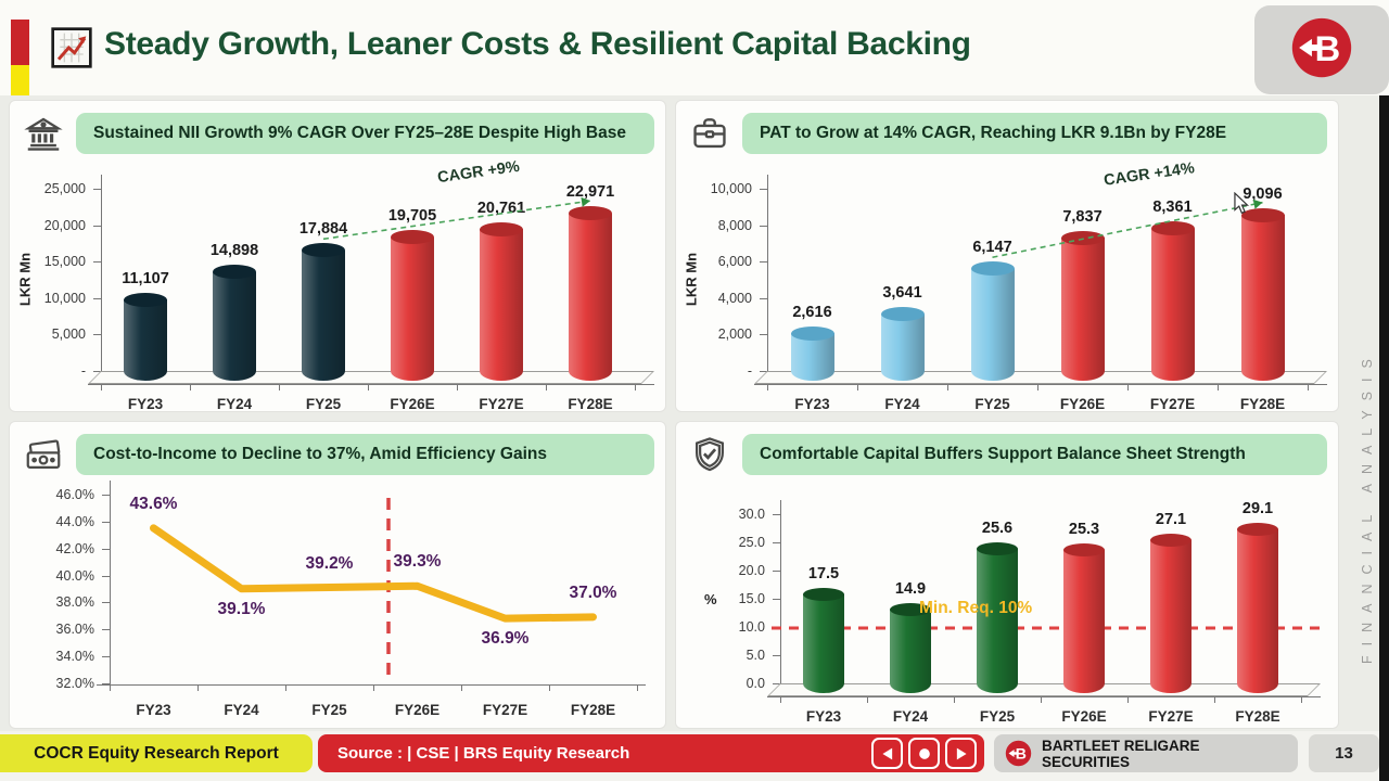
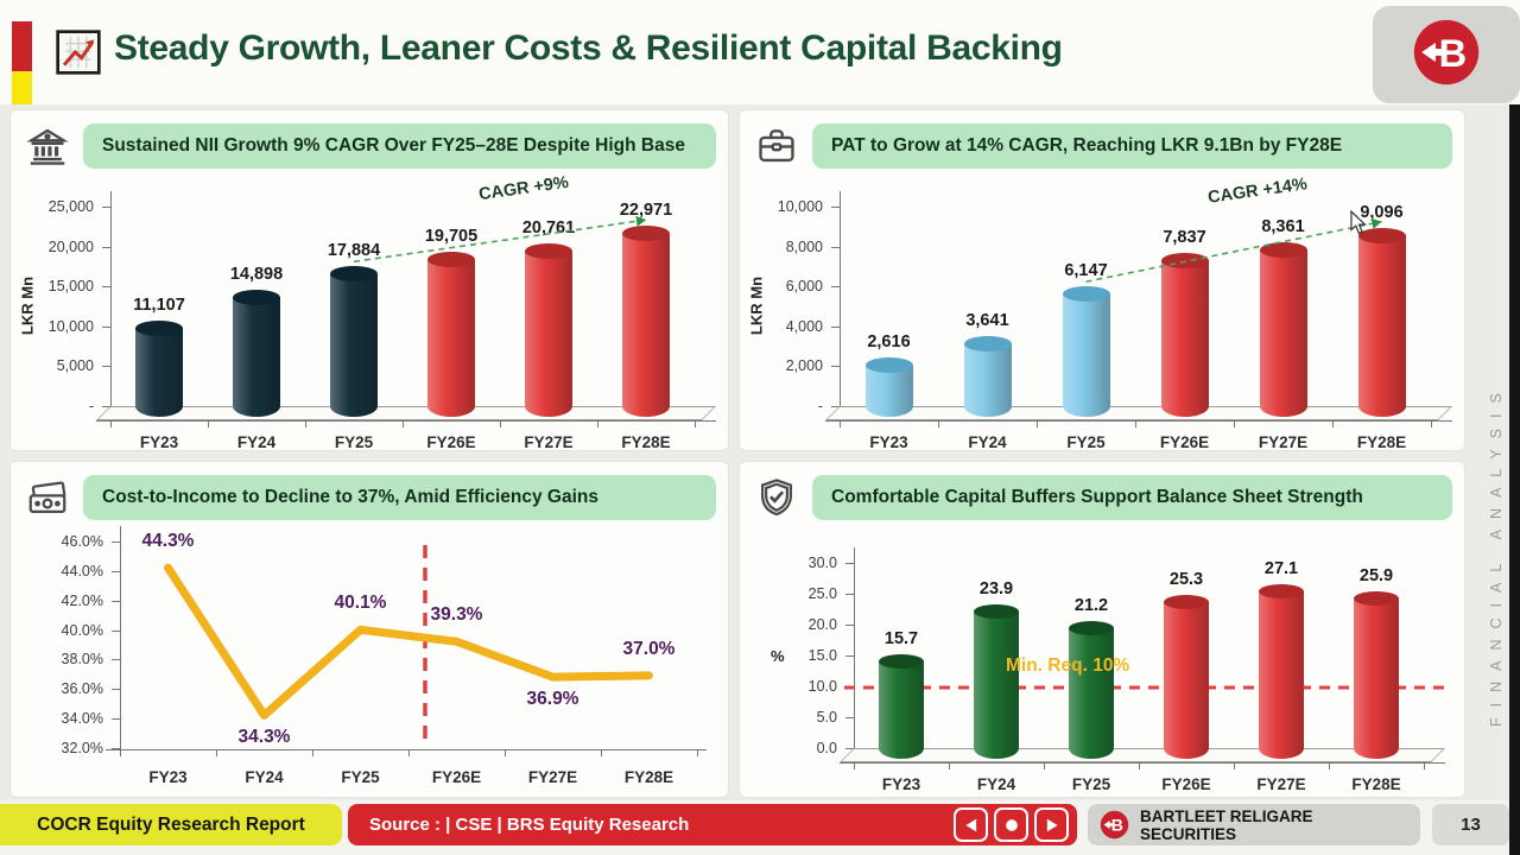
Cost-to-Income to Decline to 37%, Amid Efficiency Gains/FY23: 43.6% -> 44.3%
Cost-to-Income to Decline to 37%, Amid Efficiency Gains/FY24: 39.1% -> 34.3%
Cost-to-Income to Decline to 37%, Amid Efficiency Gains/FY25: 39.2% -> 40.1%
Comfortable Capital Buffers Support Balance Sheet Strength/FY23: 17.5 -> 15.7
Comfortable Capital Buffers Support Balance Sheet Strength/FY24: 14.9 -> 23.9
Comfortable Capital Buffers Support Balance Sheet Strength/FY25: 25.6 -> 21.2
Comfortable Capital Buffers Support Balance Sheet Strength/FY28E: 29.1 -> 25.9
